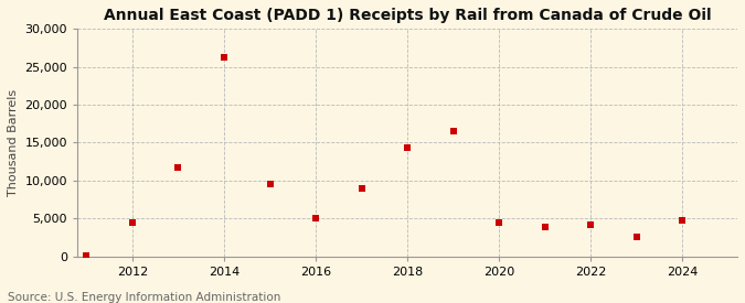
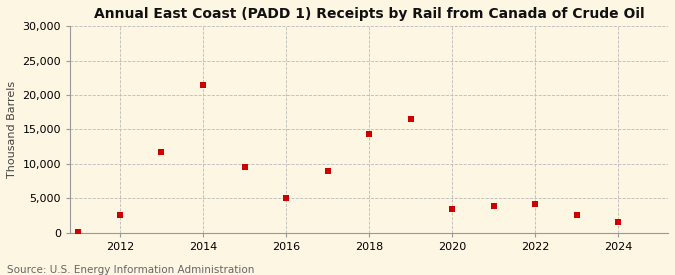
2012: 4,500 -> 2,600
2014: 26,200 -> 21,400
2020: 4,500 -> 3,400
2024: 4,700 -> 1,600
